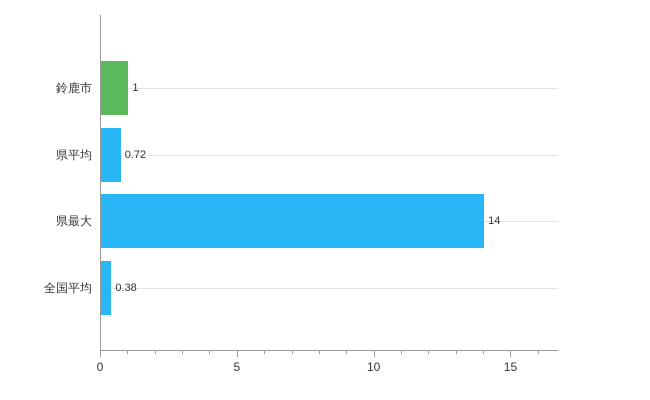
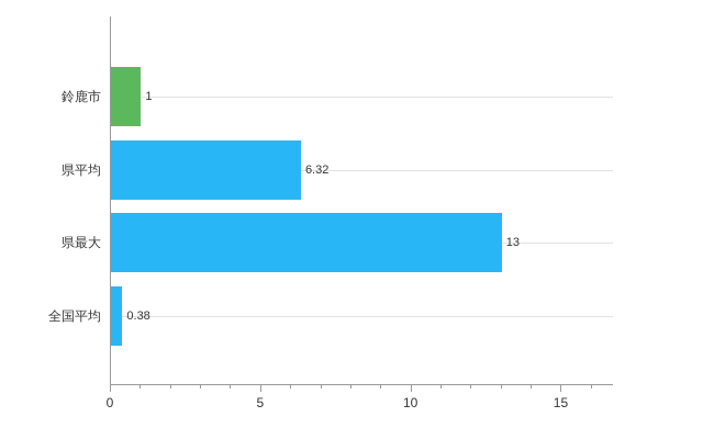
県平均: 0.72 -> 6.32
県最大: 14 -> 13
